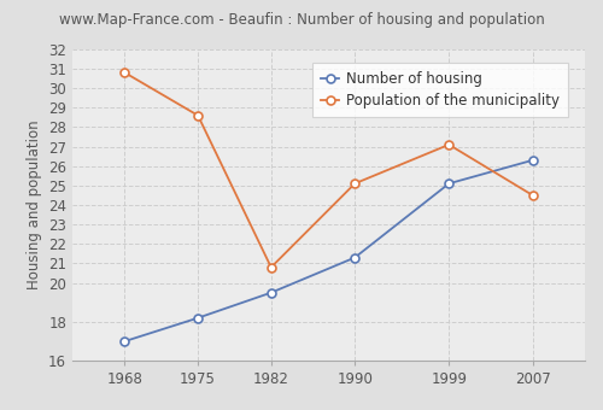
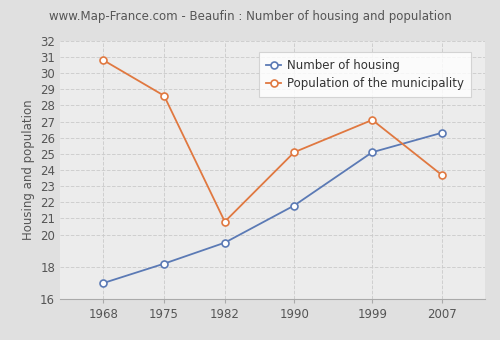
Number of housing/1990: 21.3 -> 21.8
Population of the municipality/2007: 24.5 -> 23.7
